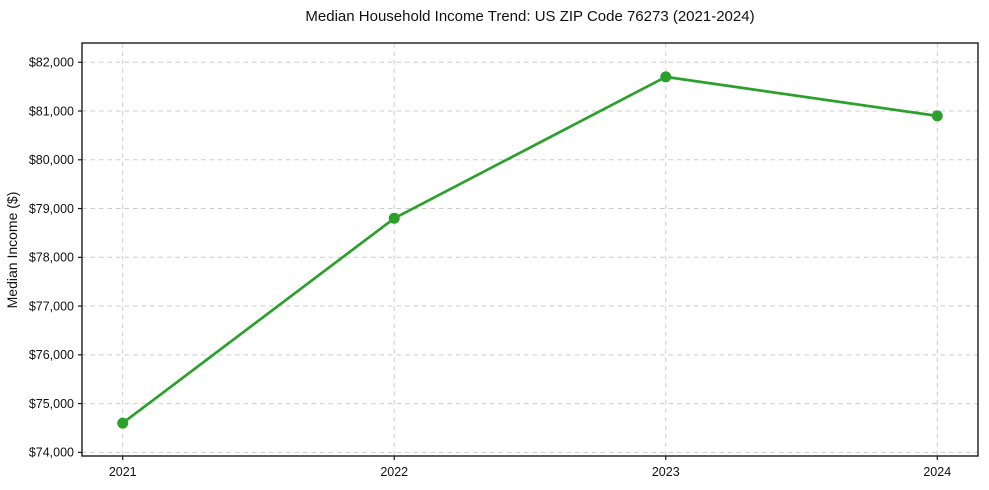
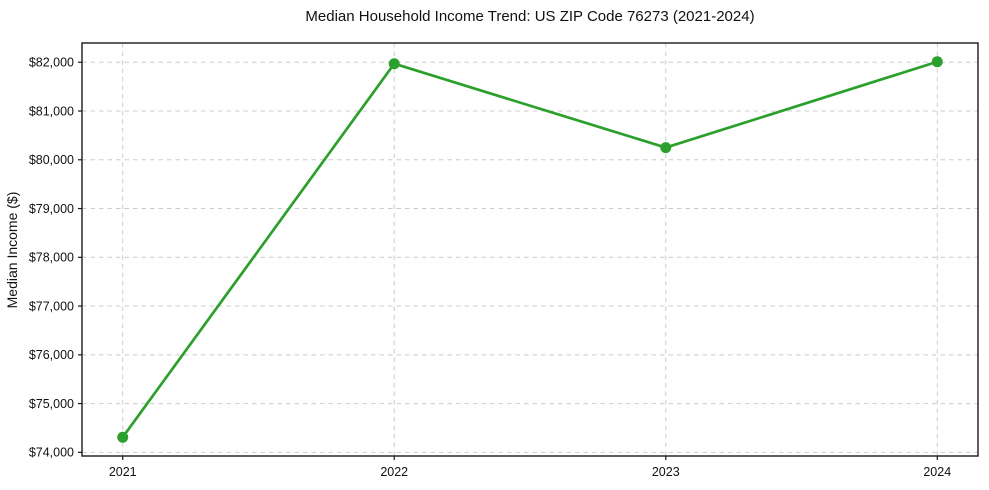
2021: $74600 -> $74300
2022: $78800 -> $82000
2023: $81700 -> $80200
2024: $80900 -> $82000
